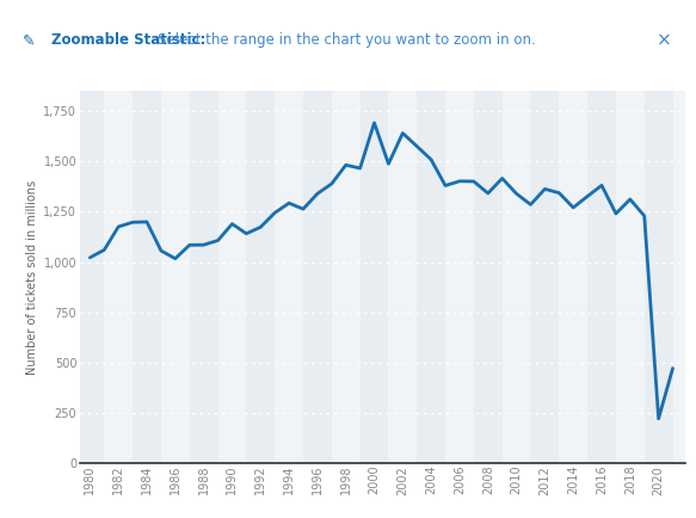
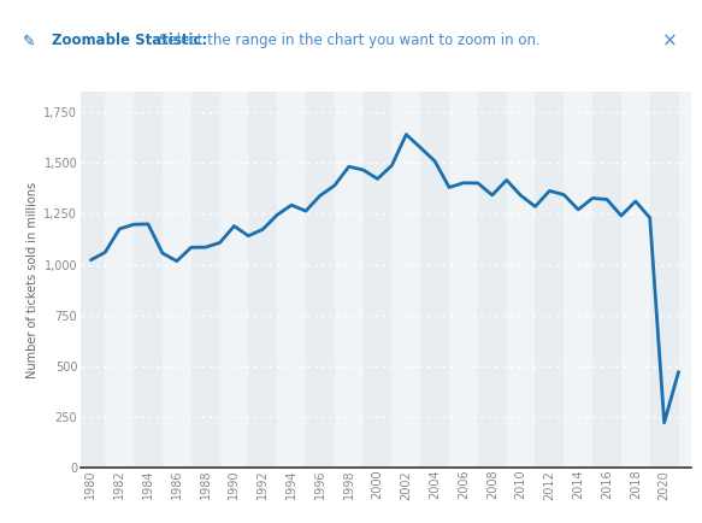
2000: 1,690 -> 1,420
2016: 1,380 -> 1,320
